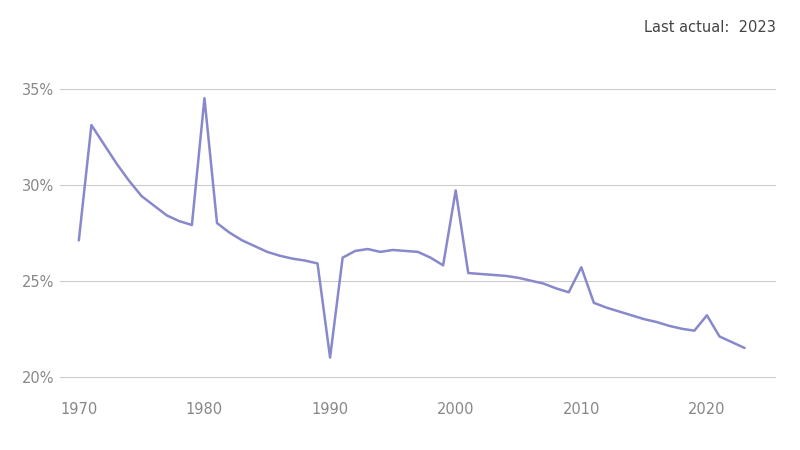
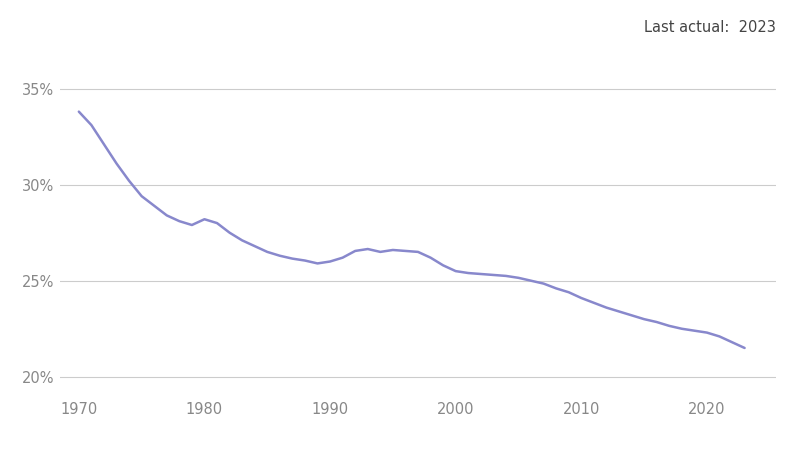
1970: 27.1% -> 33.8%
1980: 34.5% -> 28.2%
1990: 21.0% -> 26.0%
2000: 29.7% -> 25.5%
2010: 25.7% -> 24.1%
2020: 23.2% -> 22.3%
